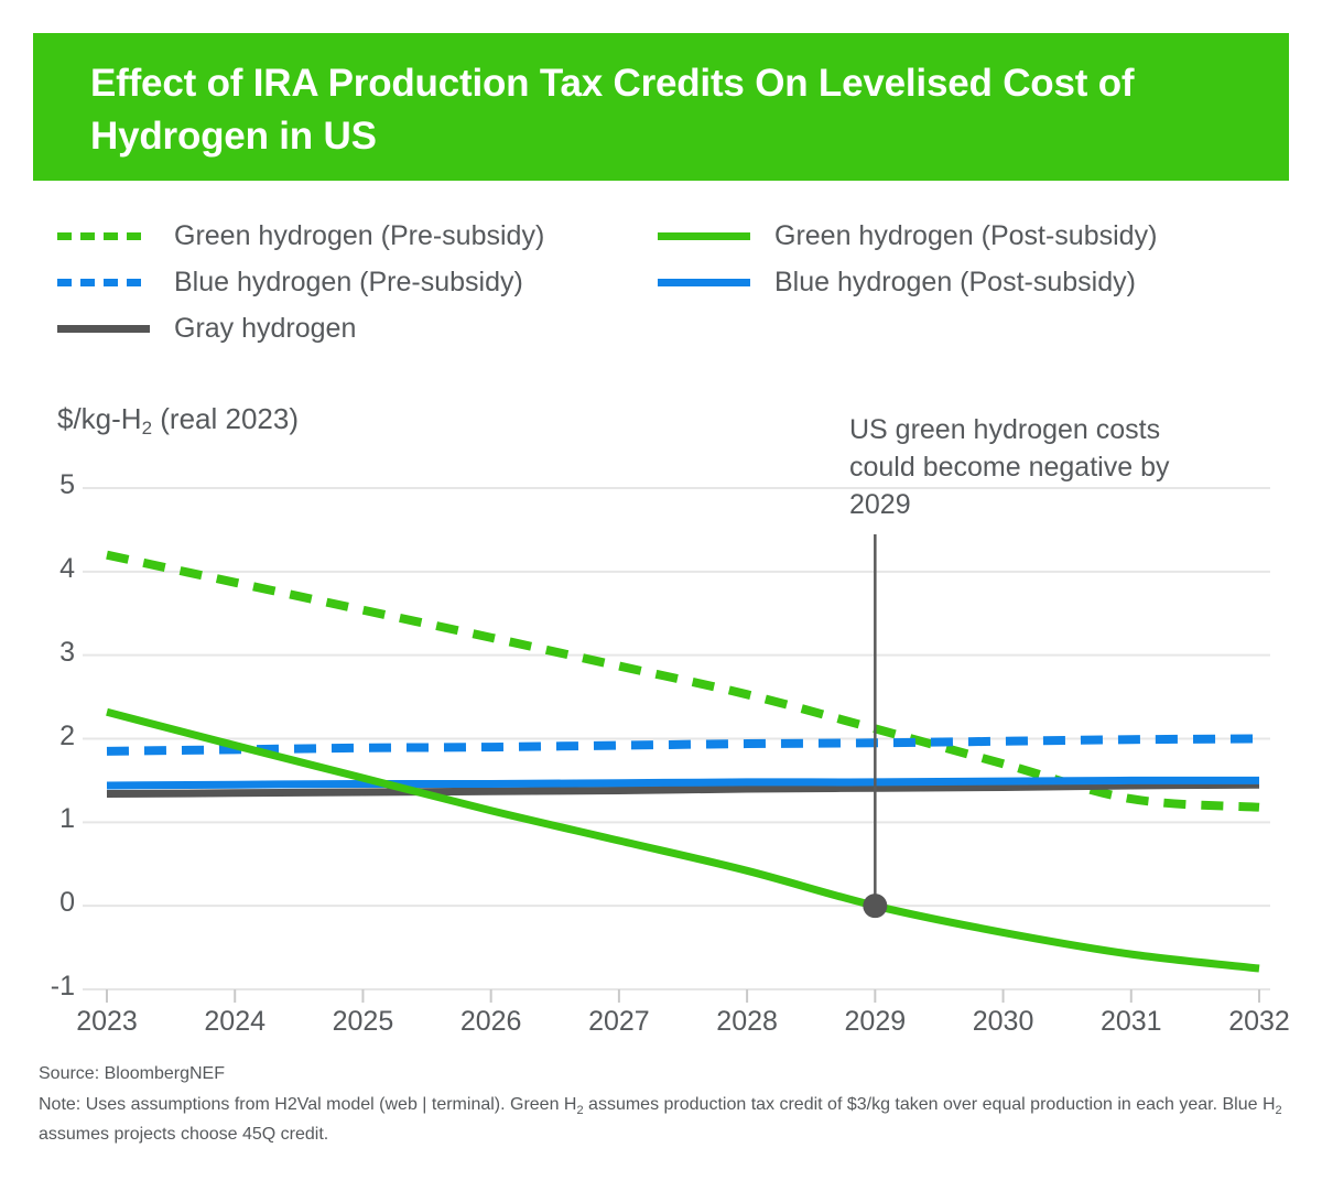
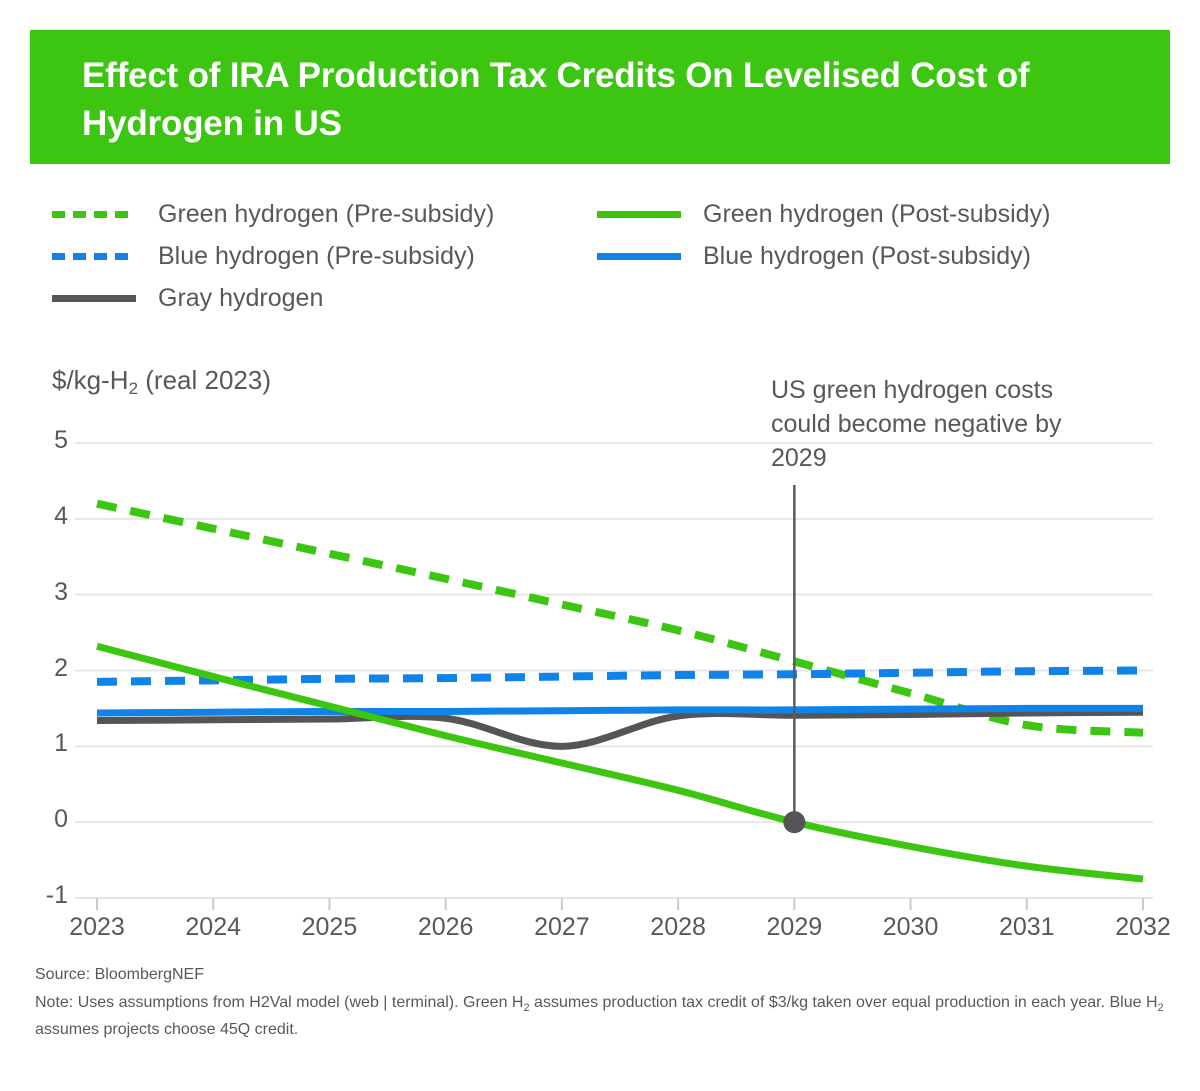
Gray hydrogen/2027: 1.4 -> 1.0
